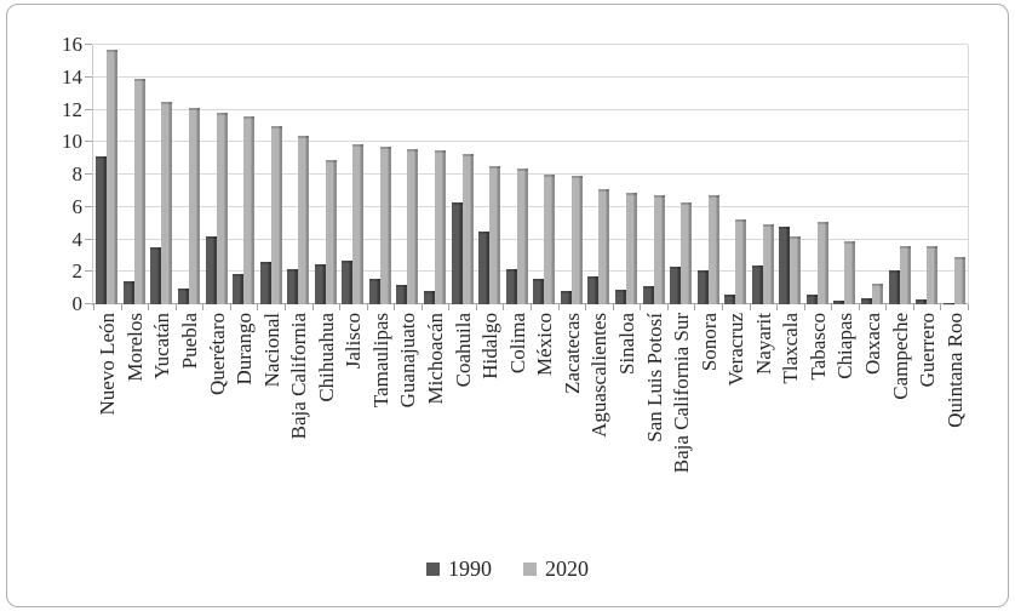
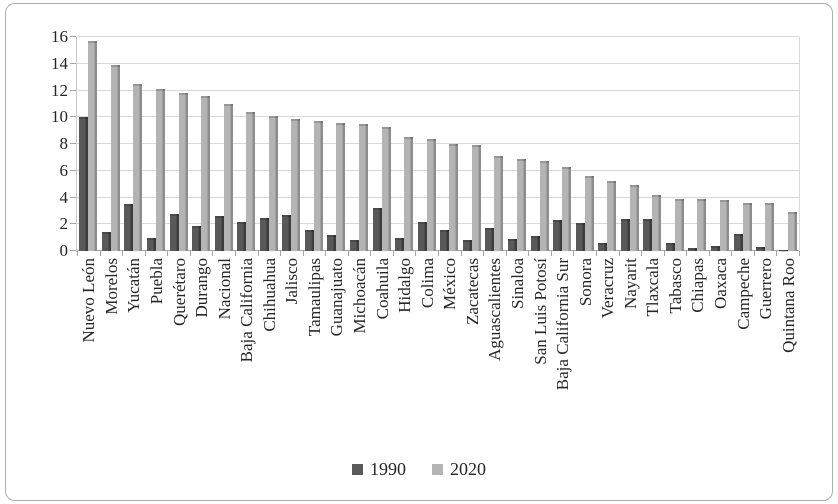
1990/Nuevo León: 9.1 -> 10.0
1990/Querétaro: 4.2 -> 2.8
2020/Chihuahua: 8.9 -> 10.1
1990/Coahuila: 6.3 -> 3.2
1990/Hidalgo: 4.5 -> 1.0
2020/Sonora: 6.7 -> 5.6
1990/Tlaxcala: 4.8 -> 2.4
2020/Tabasco: 5.1 -> 3.9
2020/Oaxaca: 1.3 -> 3.8
1990/Campeche: 2.1 -> 1.3
